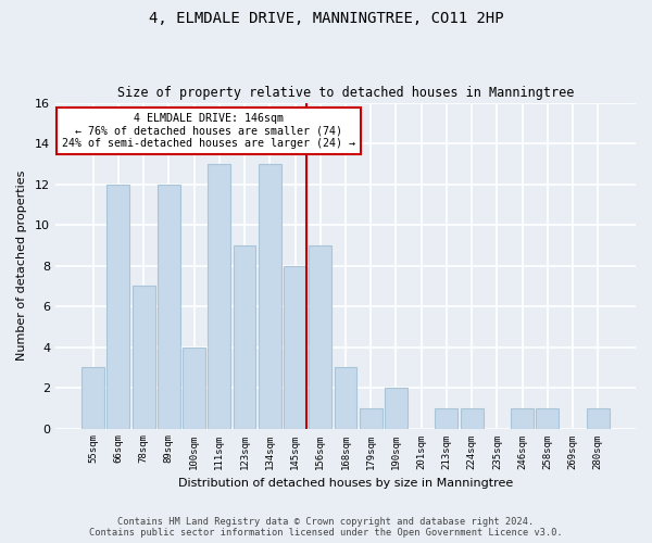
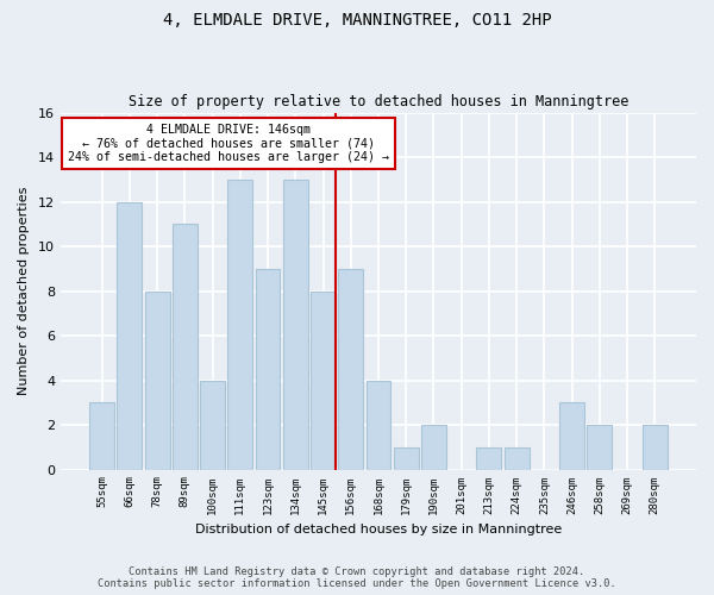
78sqm: 7 -> 8
89sqm: 12 -> 11
168sqm: 3 -> 4
246sqm: 1 -> 3
258sqm: 1 -> 2
280sqm: 1 -> 2
